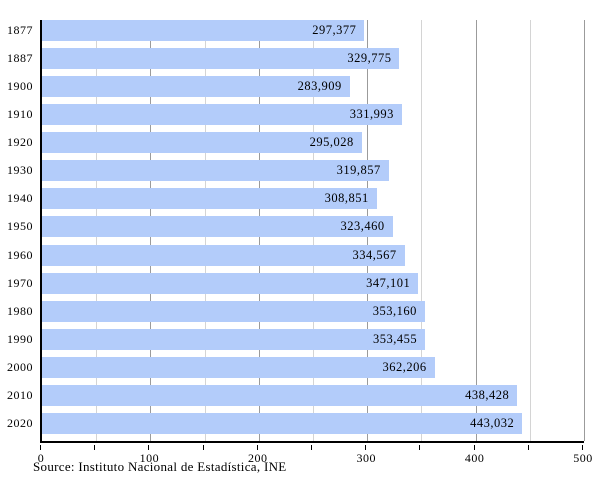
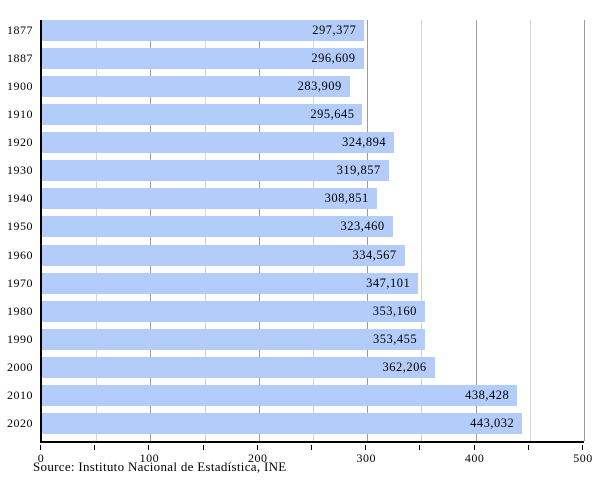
1887: 329,775 -> 296,609
1910: 331,993 -> 295,645
1920: 295,028 -> 324,894
